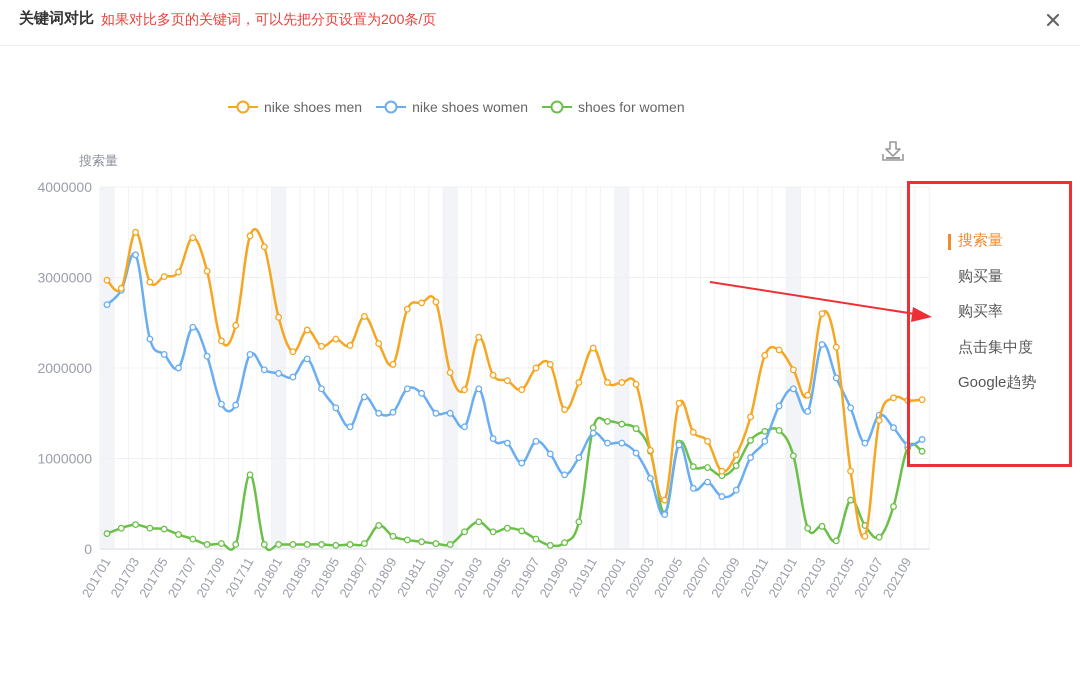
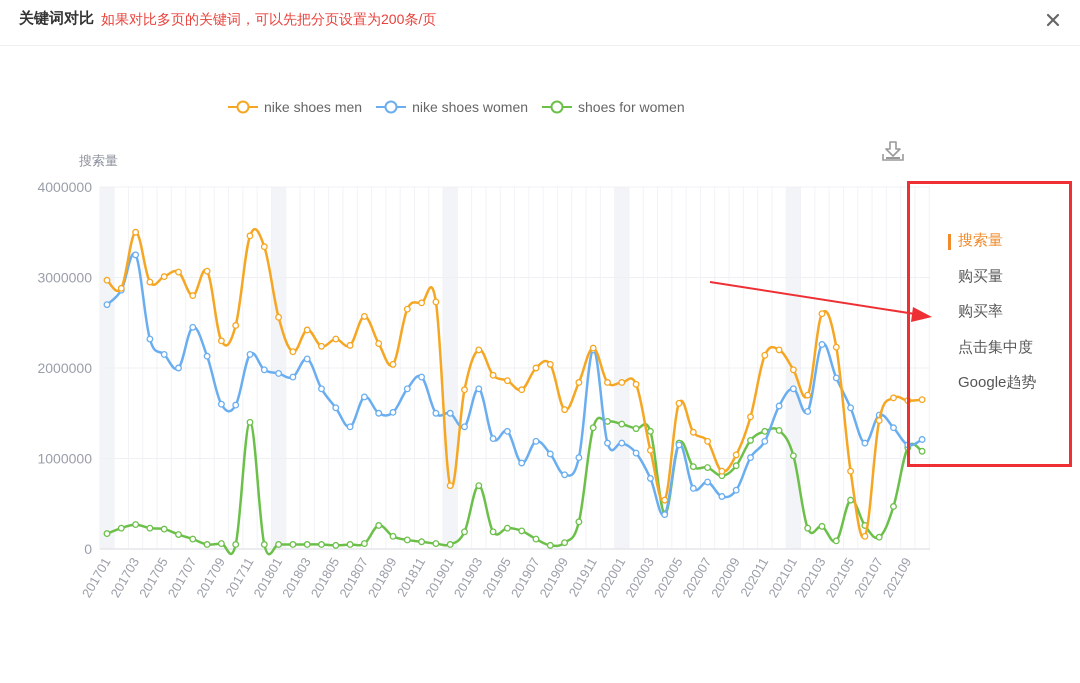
nike shoes men/201707: 3400000 -> 2800000
shoes for women/201711: 800000 -> 1400000
nike shoes women/201811: 1700000 -> 1900000
nike shoes men/201901: 2000000 -> 700000
nike shoes men/201903: 2300000 -> 2200000
shoes for women/201903: 300000 -> 700000
nike shoes women/201905: 1200000 -> 1300000
nike shoes women/201911: 1300000 -> 2200000
shoes for women/202003: 1100000 -> 1300000
